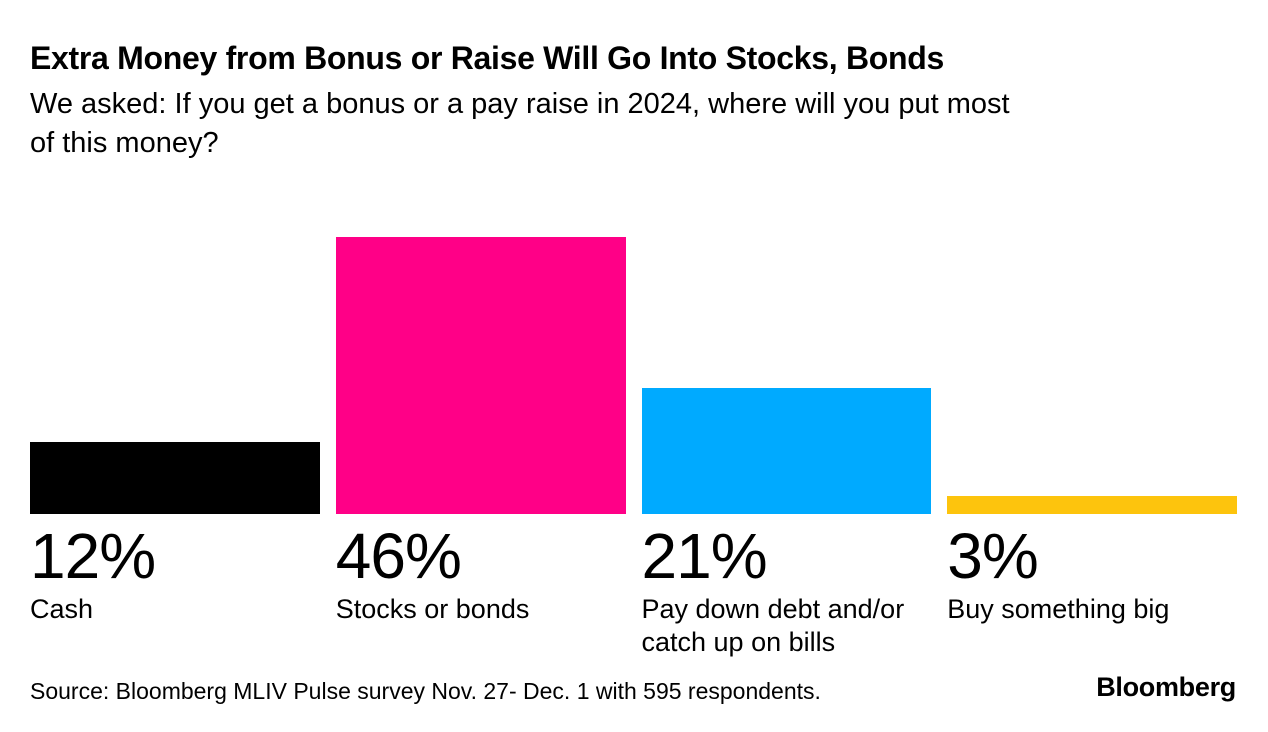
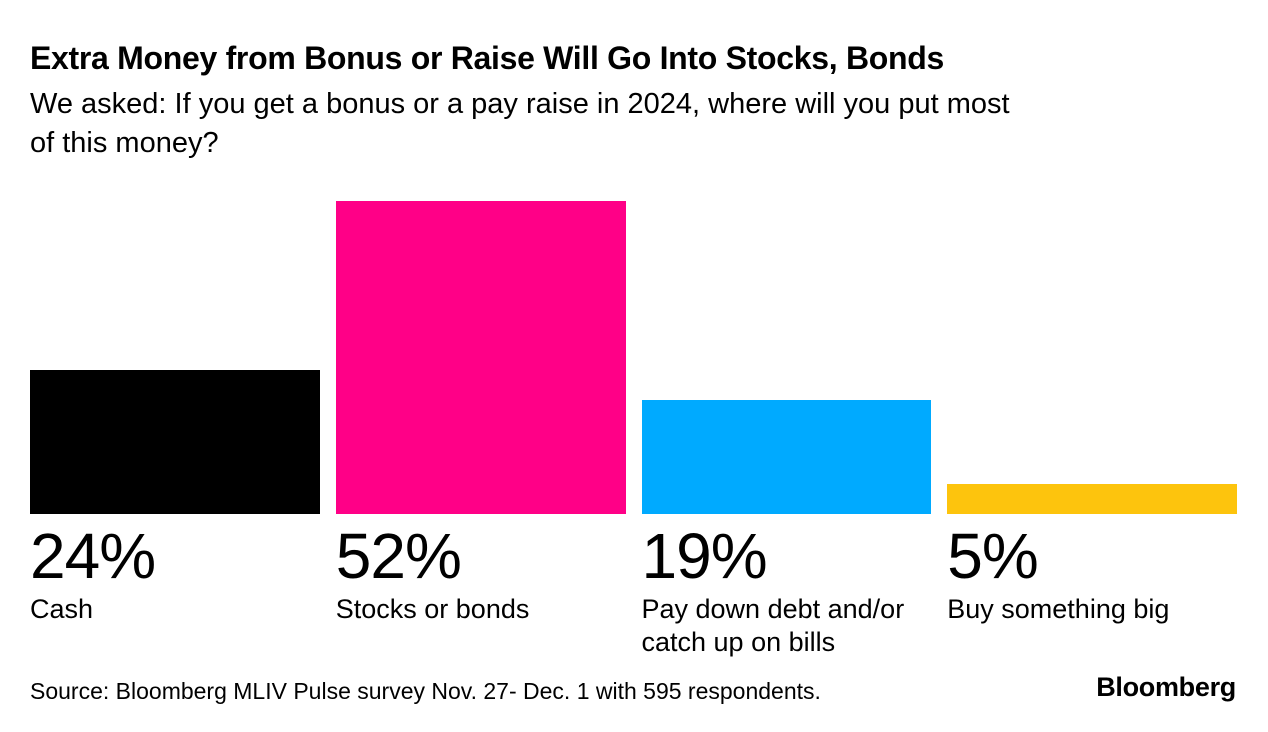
Cash: 12% -> 24%
Stocks or bonds: 46% -> 52%
Pay down debt and/or catch up on bills: 21% -> 19%
Buy something big: 3% -> 5%
